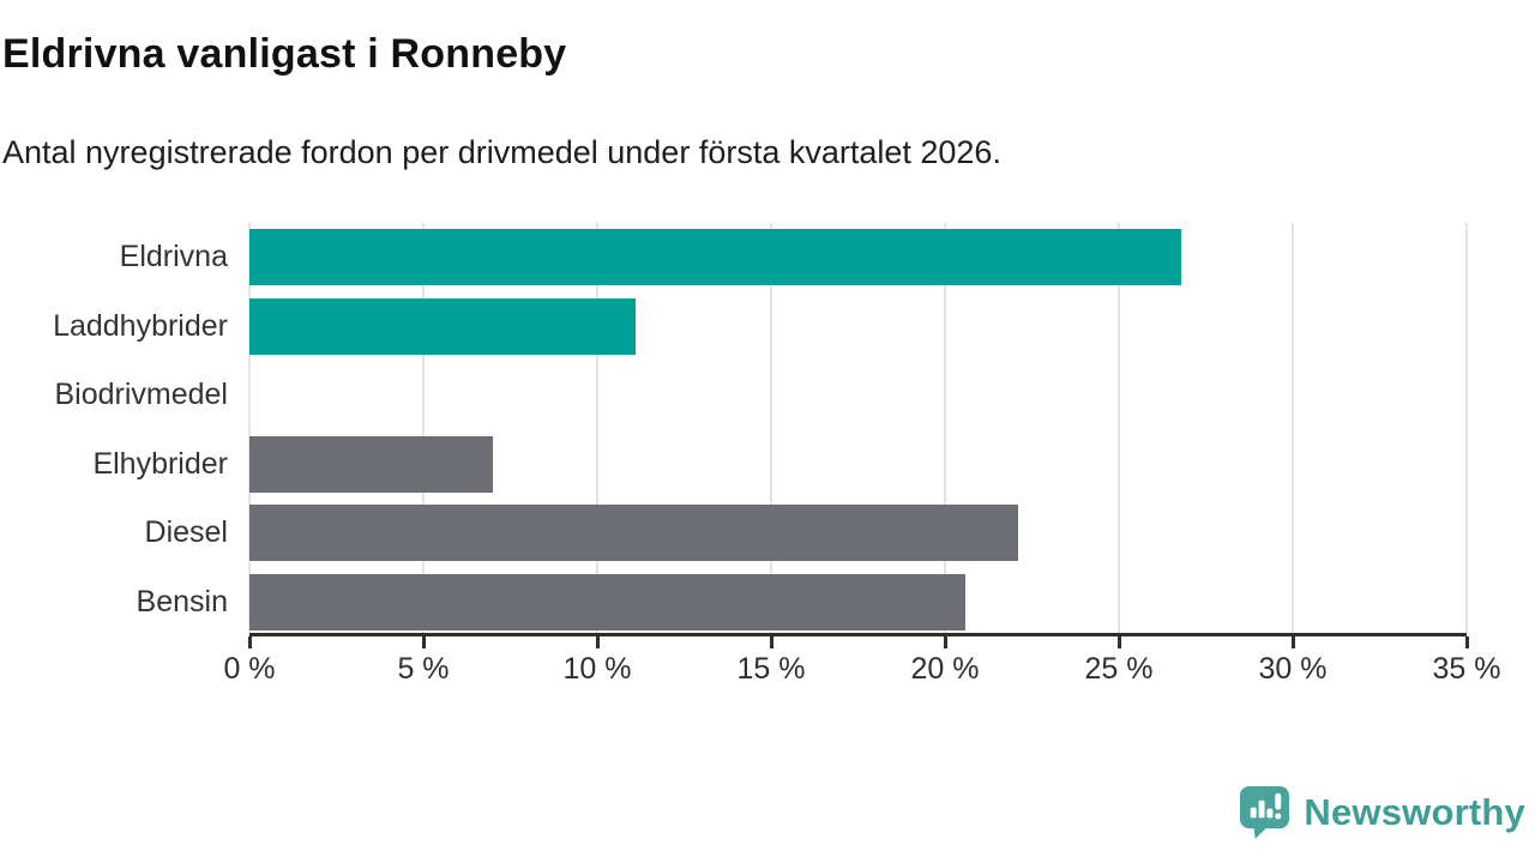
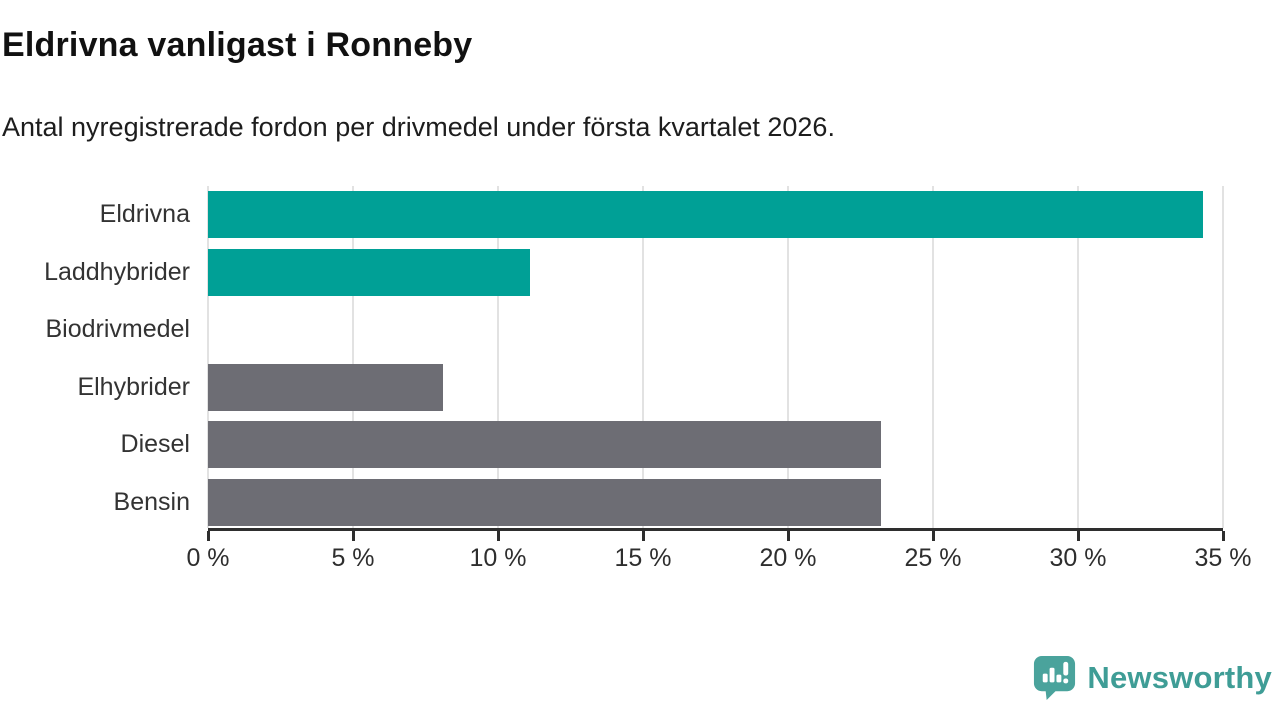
Eldrivna: 26.8% -> 34.3%
Elhybrider: 7.0% -> 8.1%
Diesel: 22.1% -> 23.2%
Bensin: 20.6% -> 23.2%
